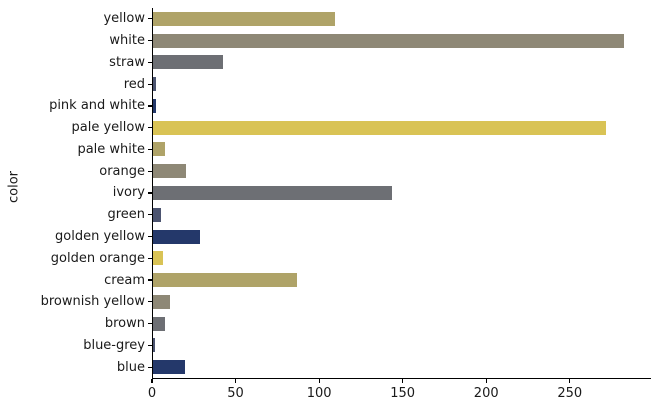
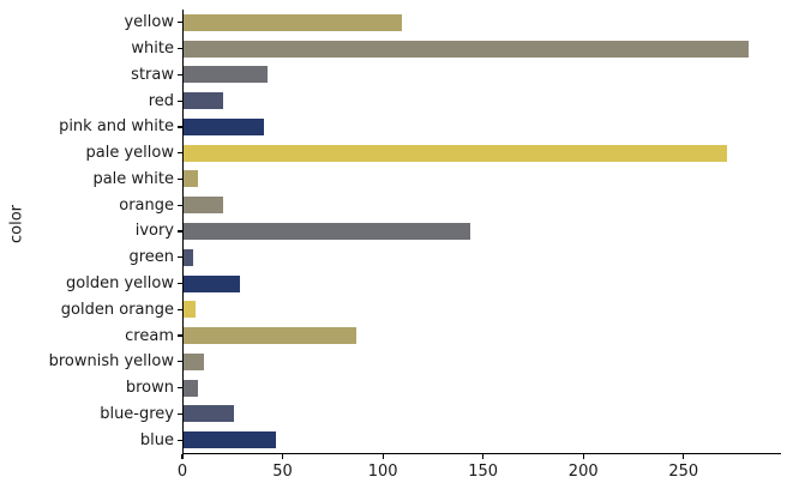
red: 2 -> 20
pink and white: 2 -> 40
blue-grey: 1 -> 25
blue: 19 -> 46
